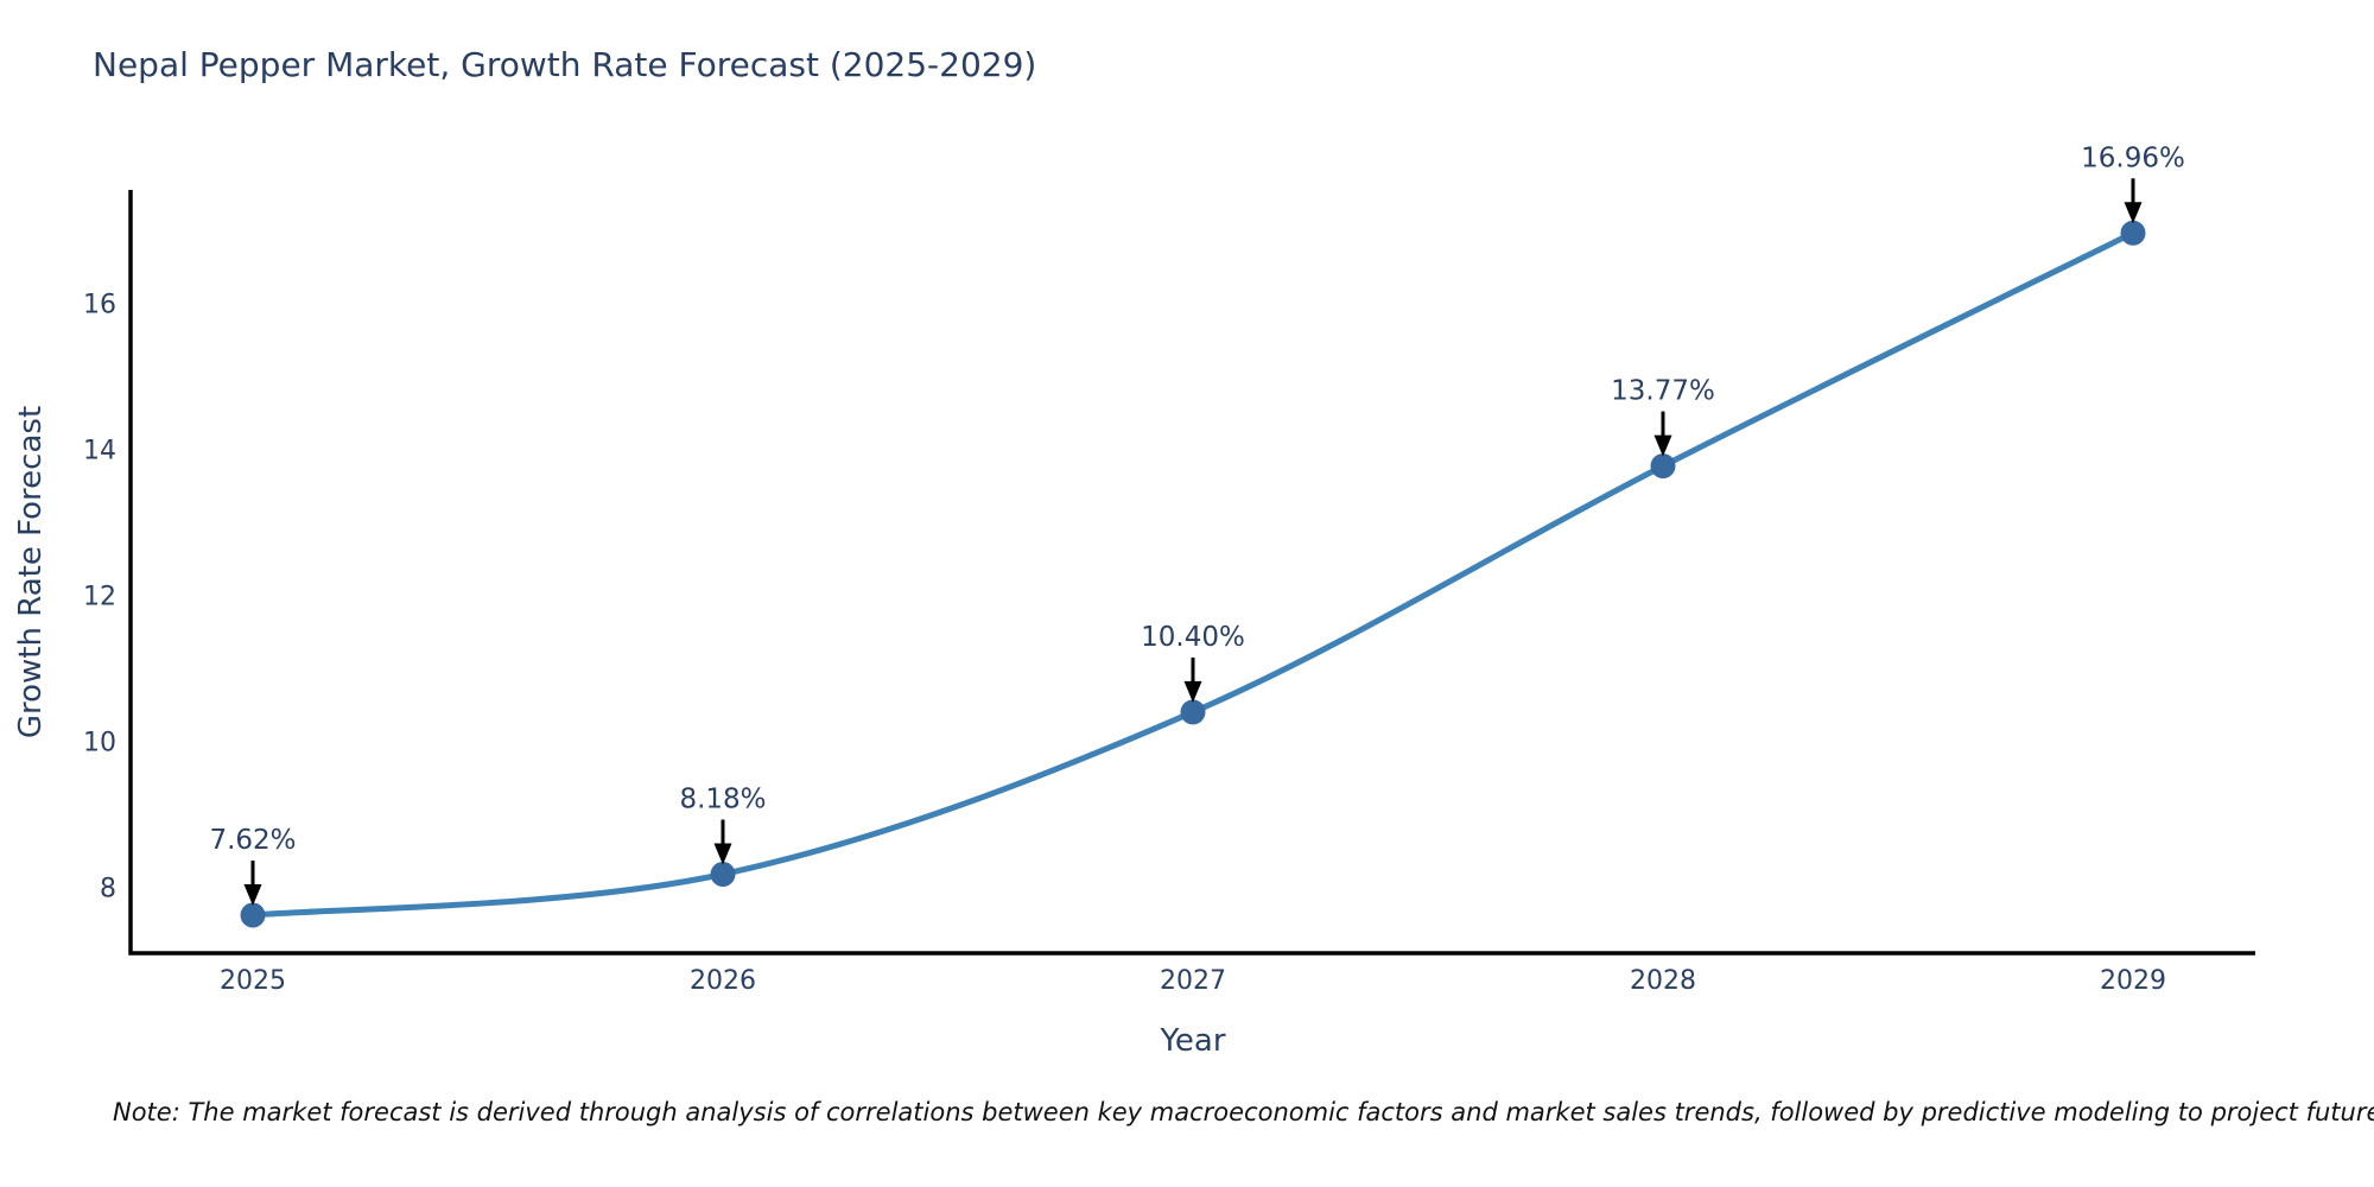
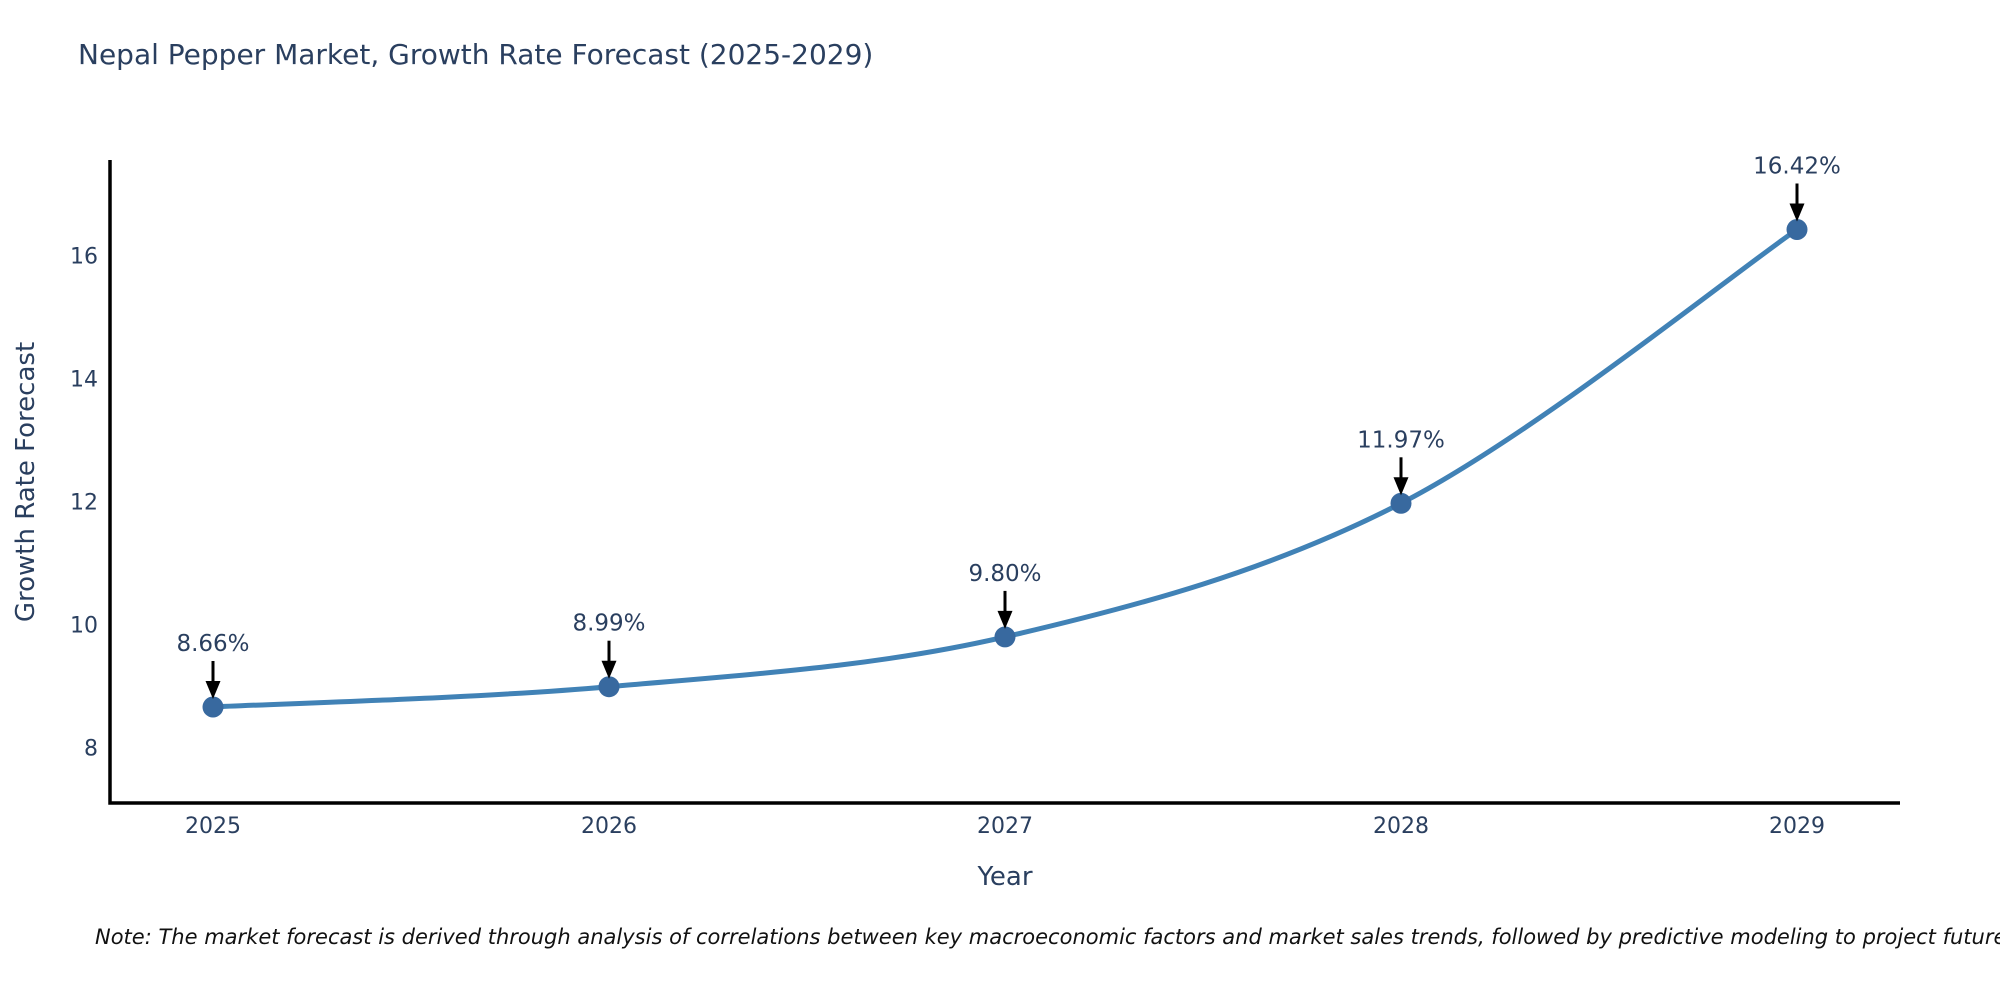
2025: 7.62% -> 8.66%
2026: 8.18% -> 8.99%
2027: 10.40% -> 9.80%
2028: 13.77% -> 11.97%
2029: 16.96% -> 16.42%
